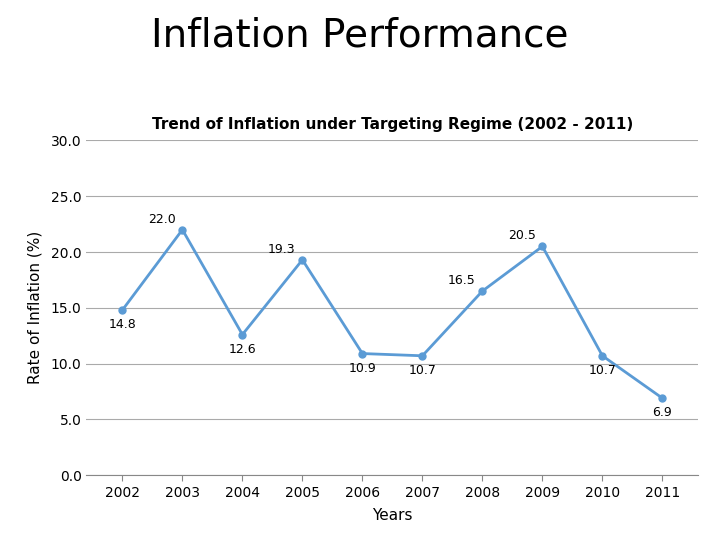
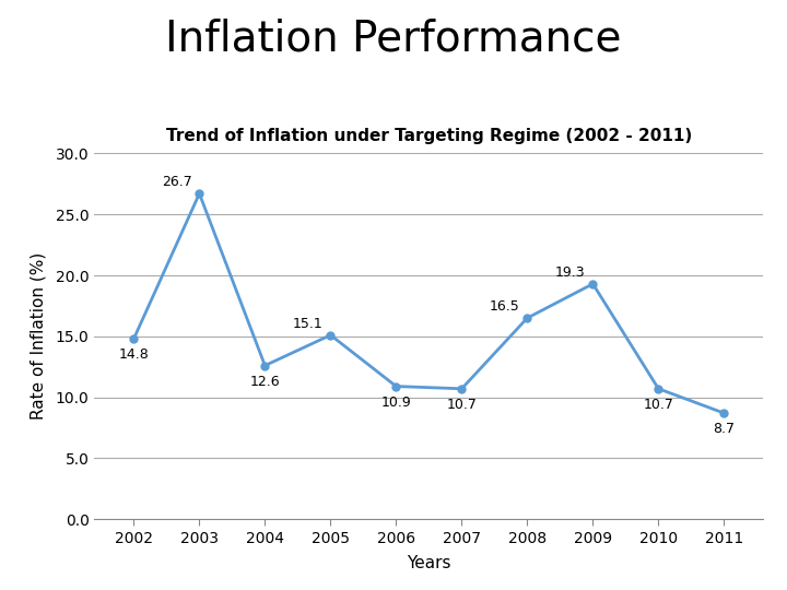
2003: 22.0 -> 26.7
2005: 19.3 -> 15.1
2009: 20.5 -> 19.3
2011: 6.9 -> 8.7
